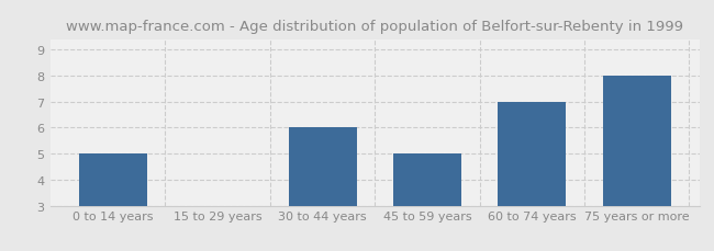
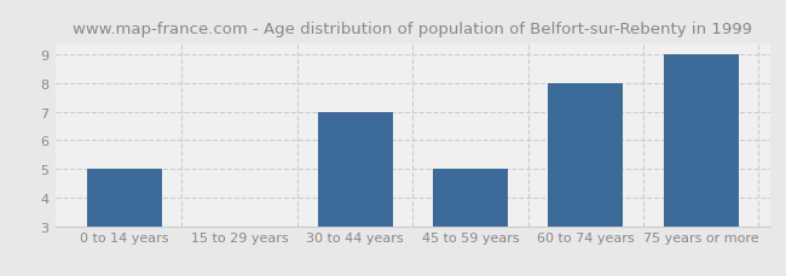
30 to 44 years: 6 -> 7
60 to 74 years: 7 -> 8
75 years or more: 8 -> 9
